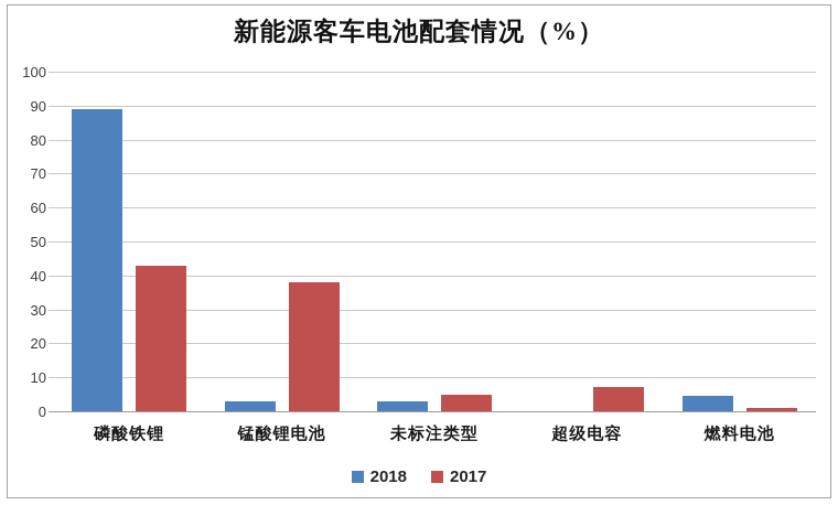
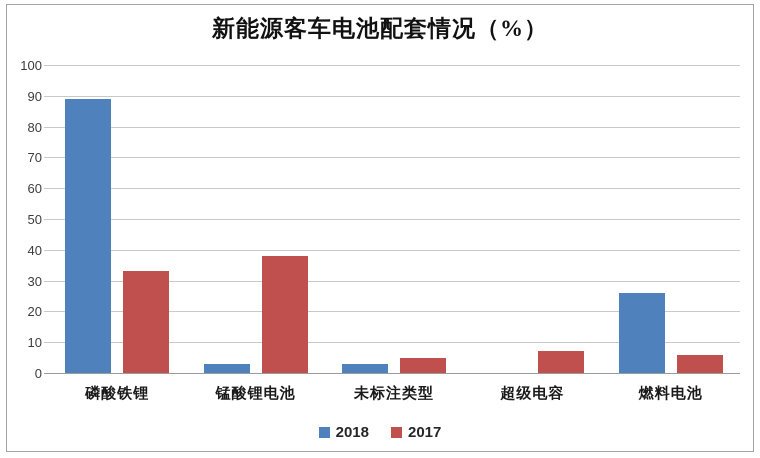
2017/磷酸铁锂: 43 -> 33
2018/燃料电池: 4 -> 26
2017/燃料电池: 1 -> 6
